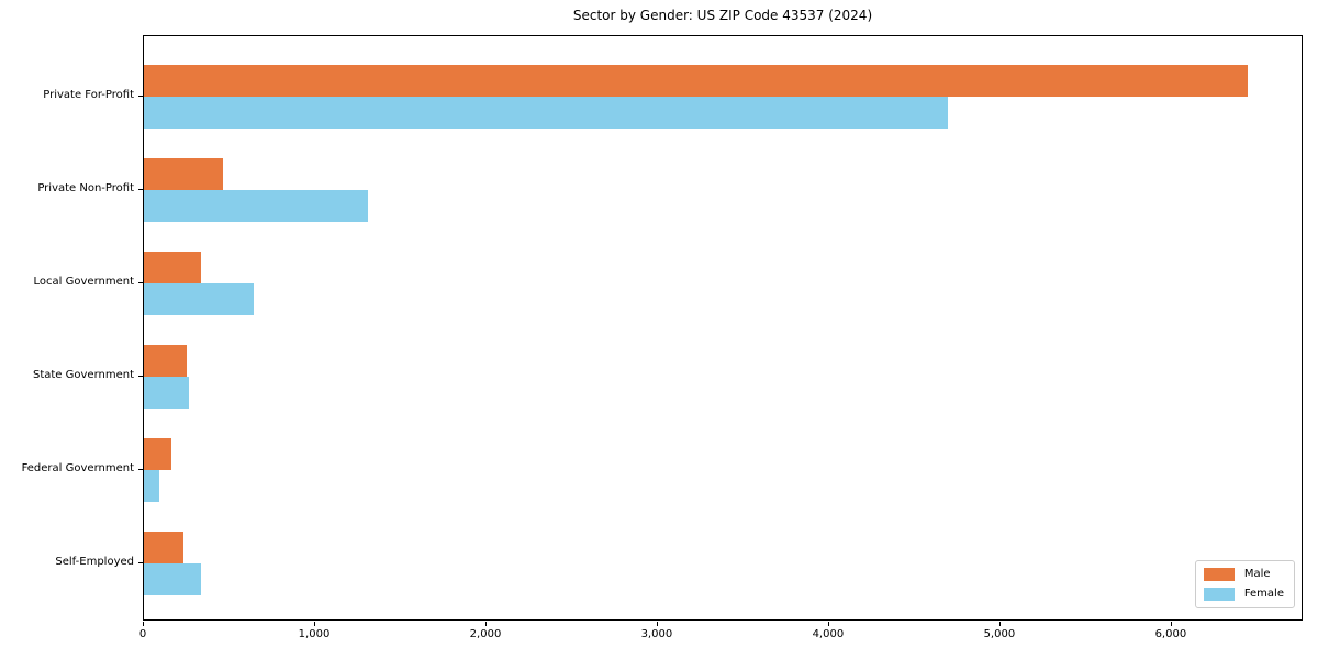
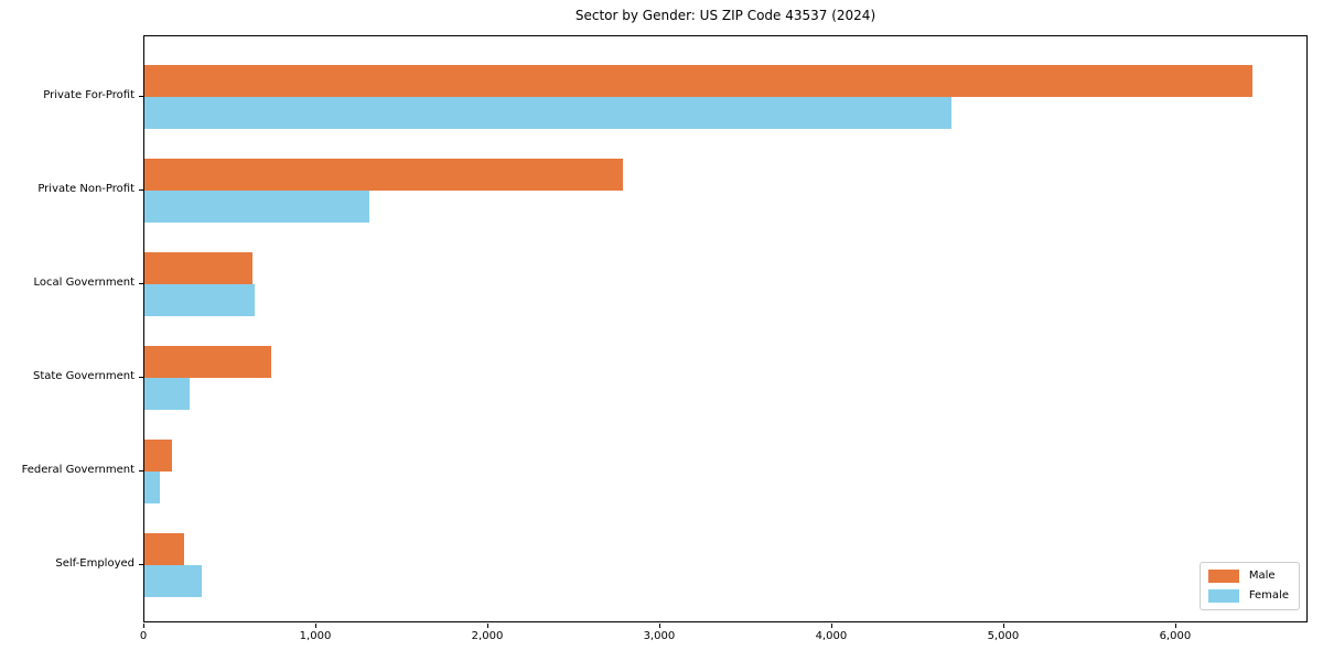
Male/Private Non-Profit: 460 -> 2780
Male/Local Government: 340 -> 630
Male/State Government: 250 -> 740
